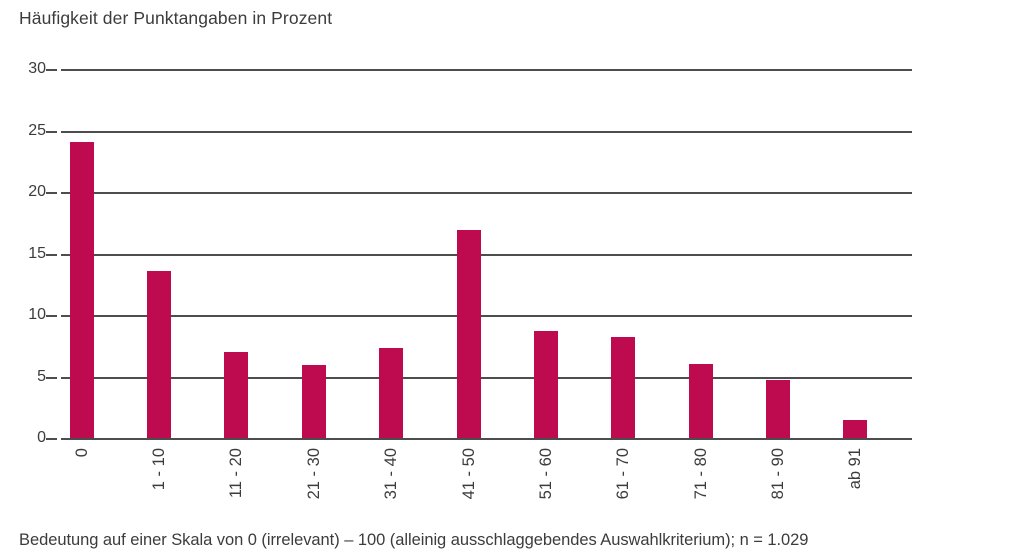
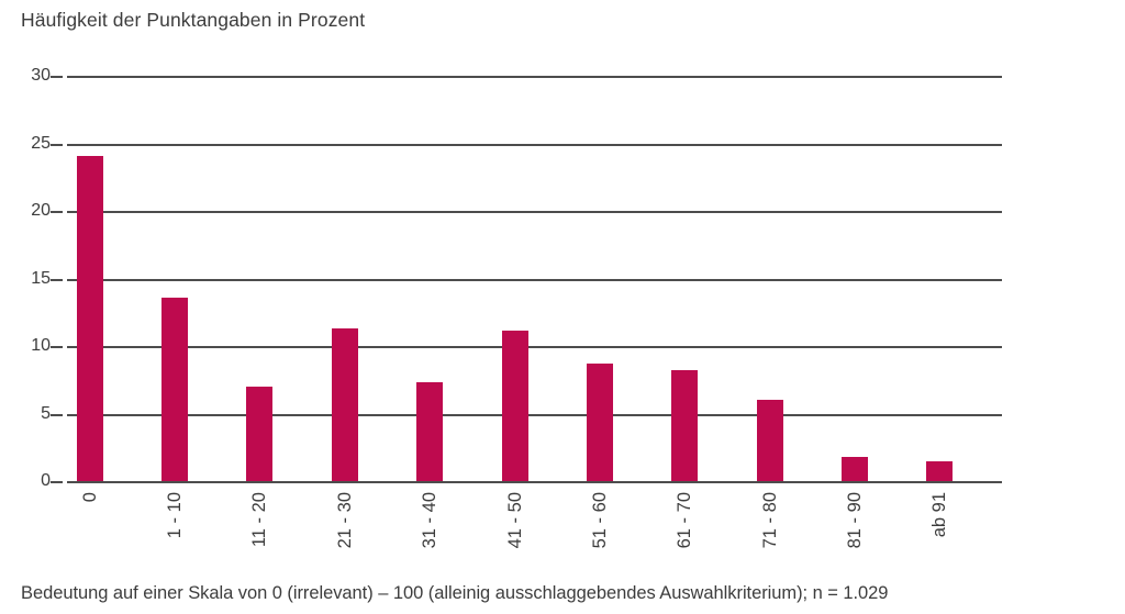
21 - 30: 5.9 -> 11.3
41 - 50: 16.9 -> 11.1
81 - 90: 4.7 -> 1.8
